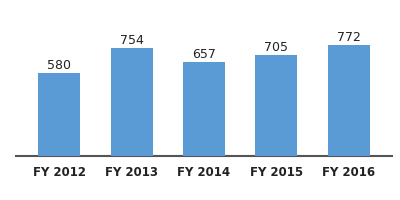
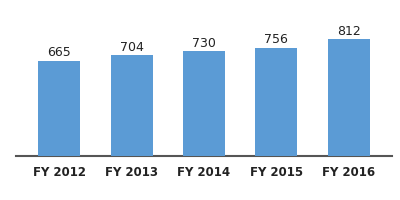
FY 2012: 580 -> 665
FY 2013: 754 -> 704
FY 2014: 657 -> 730
FY 2015: 705 -> 756
FY 2016: 772 -> 812
